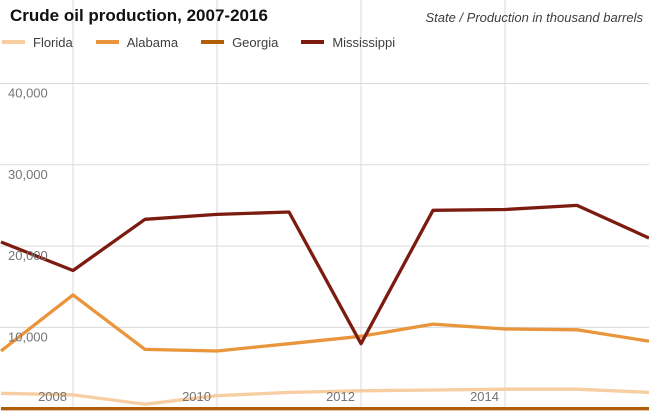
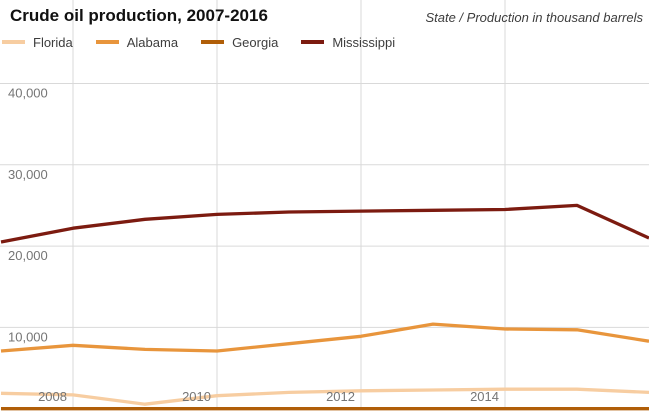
Alabama/2008: 14000 -> 8000
Mississippi/2008: 17000 -> 22000
Mississippi/2012: 8000 -> 24000
